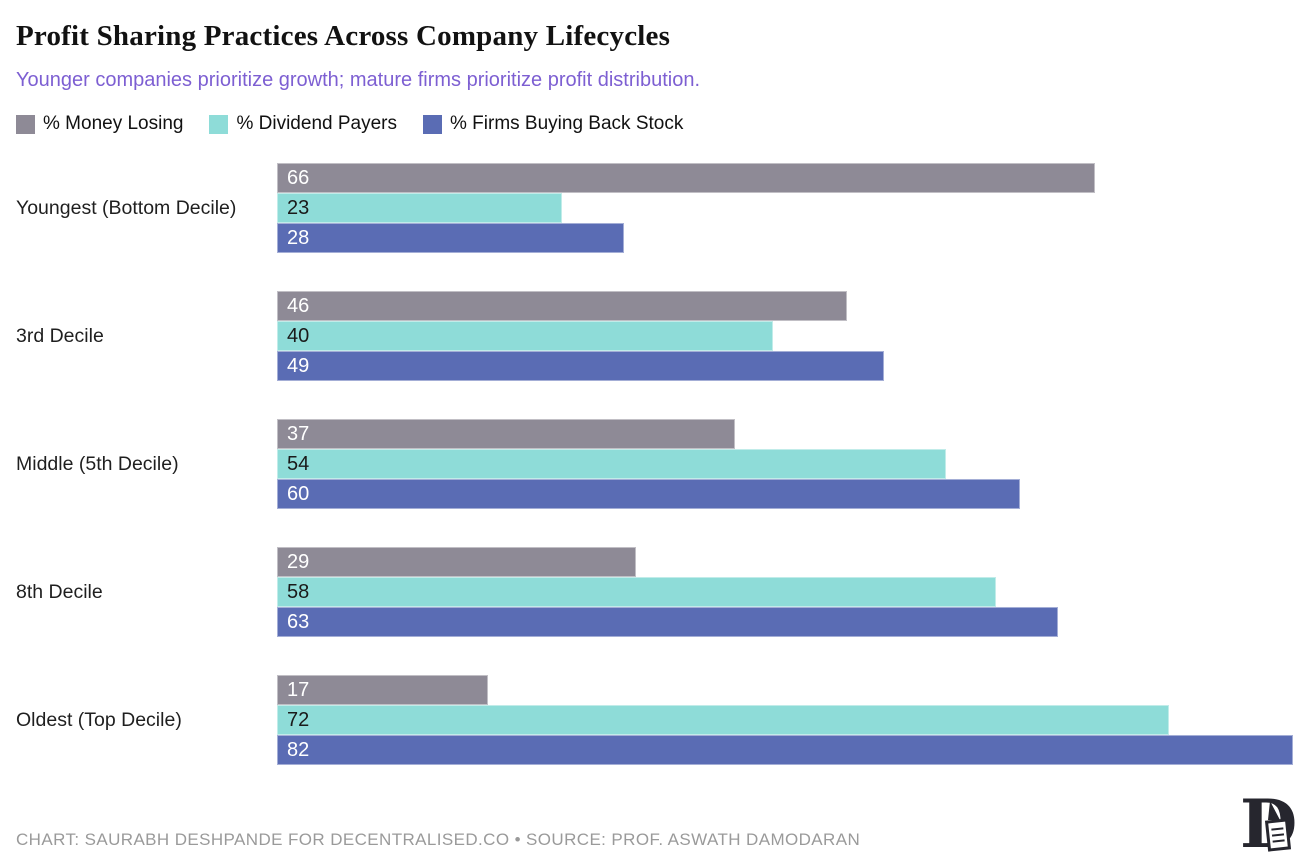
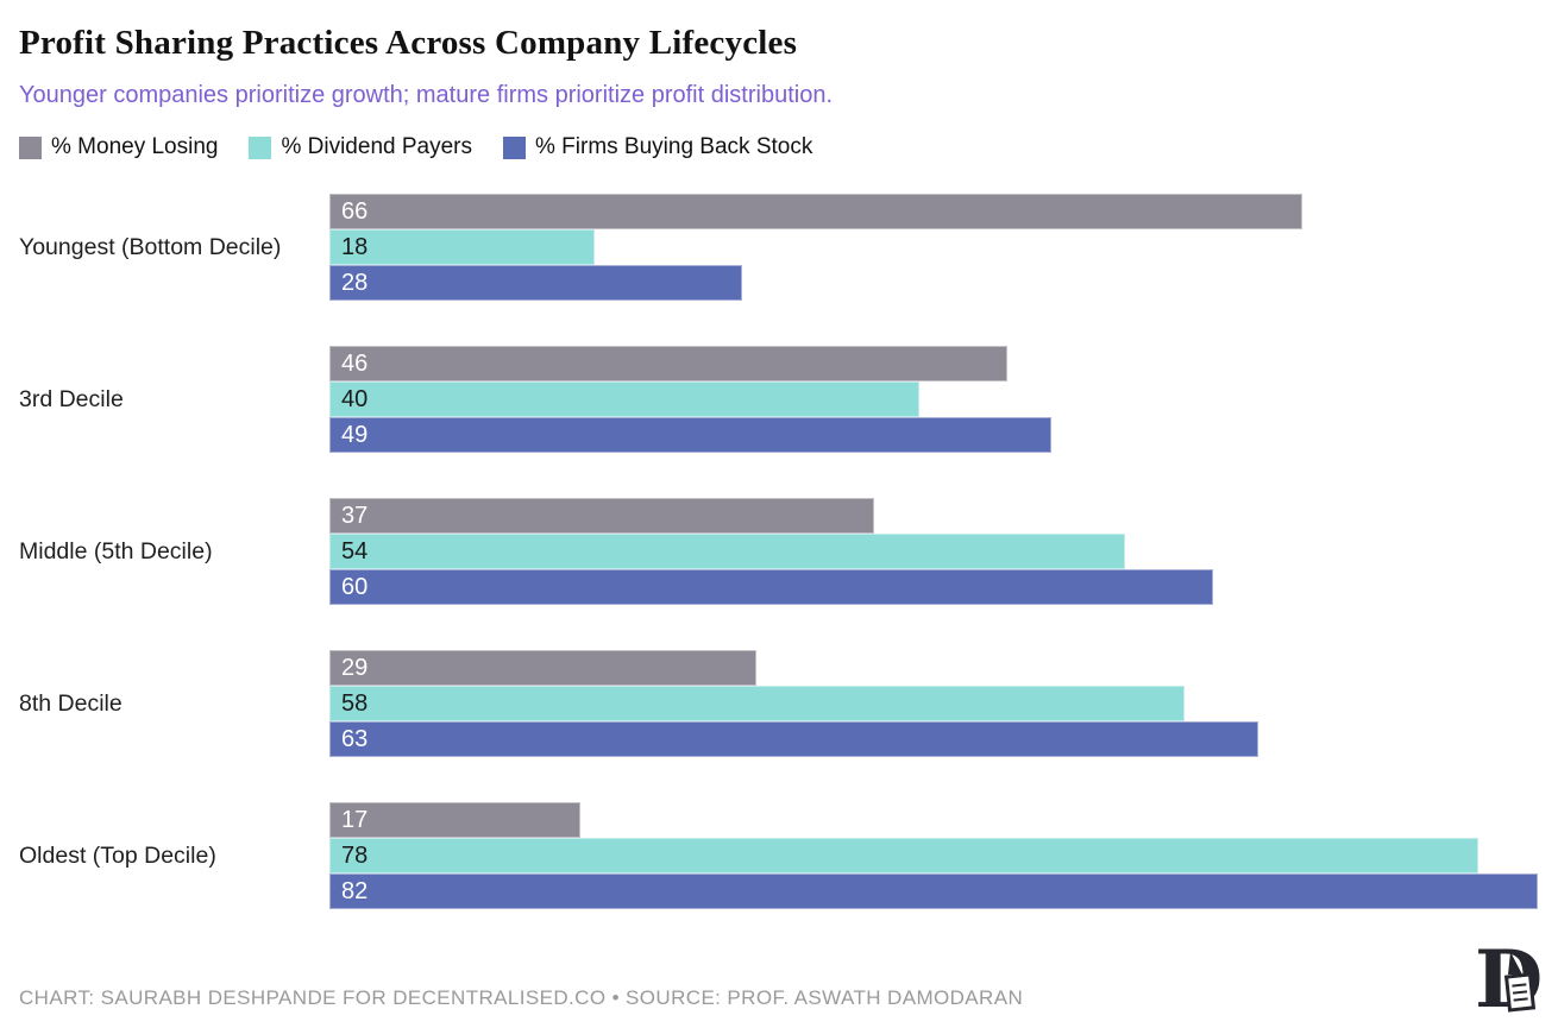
% Dividend Payers/Youngest (Bottom Decile): 23 -> 18
% Dividend Payers/Oldest (Top Decile): 72 -> 78
